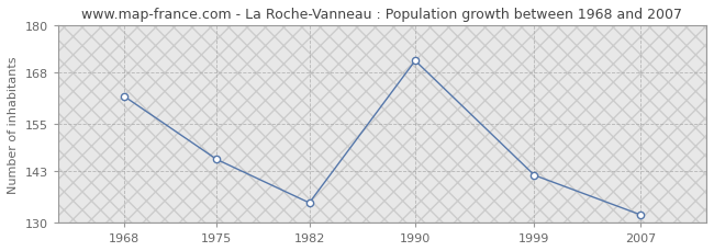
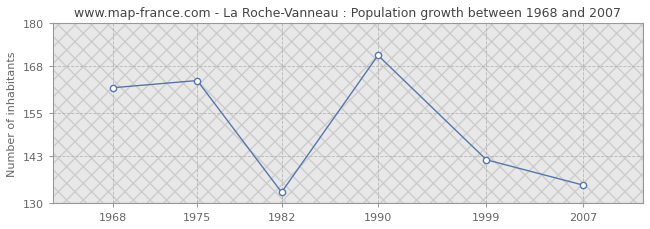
1975: 146 -> 164
1982: 135 -> 133
2007: 132 -> 135
